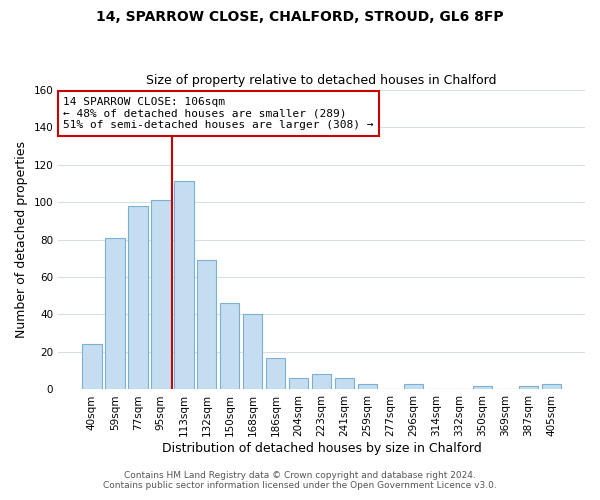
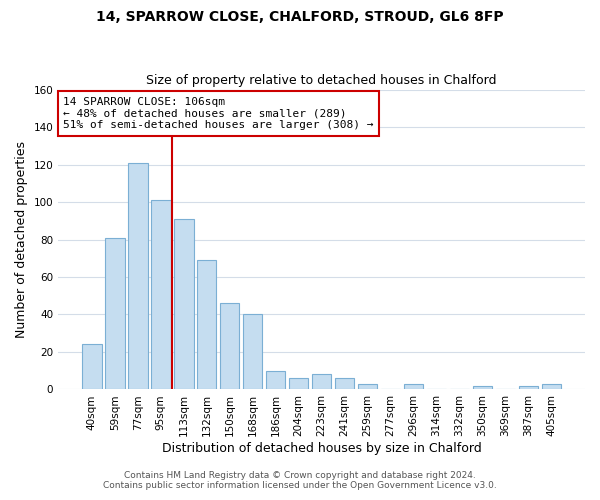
77sqm: 98 -> 121
113sqm: 111 -> 91
186sqm: 17 -> 10
